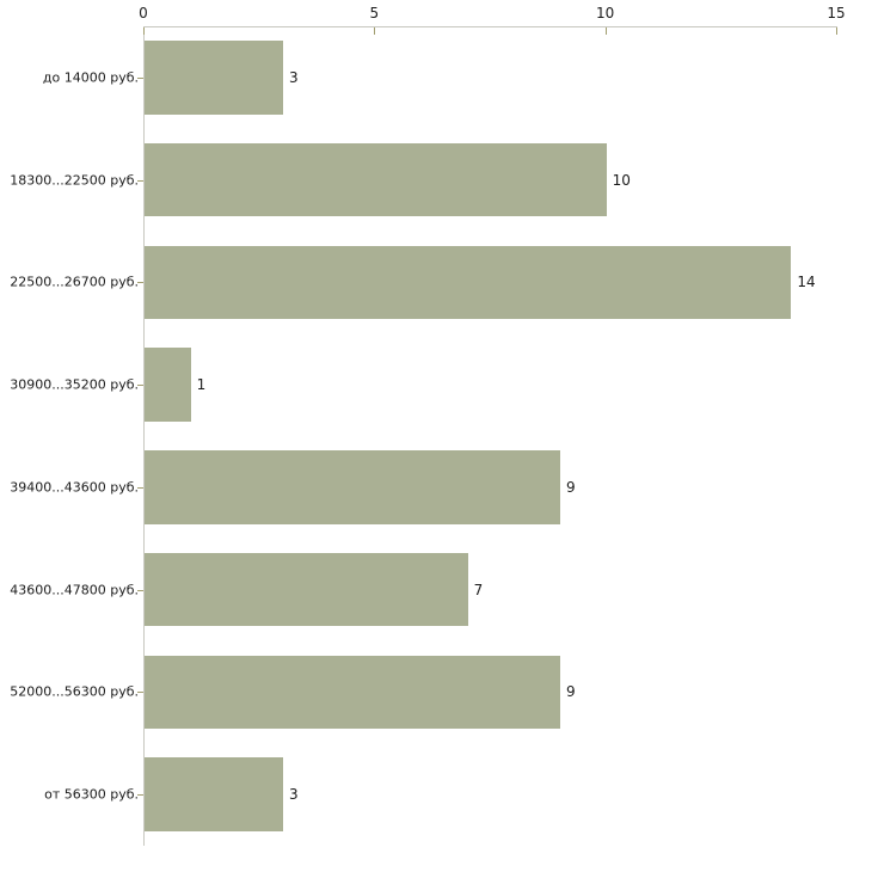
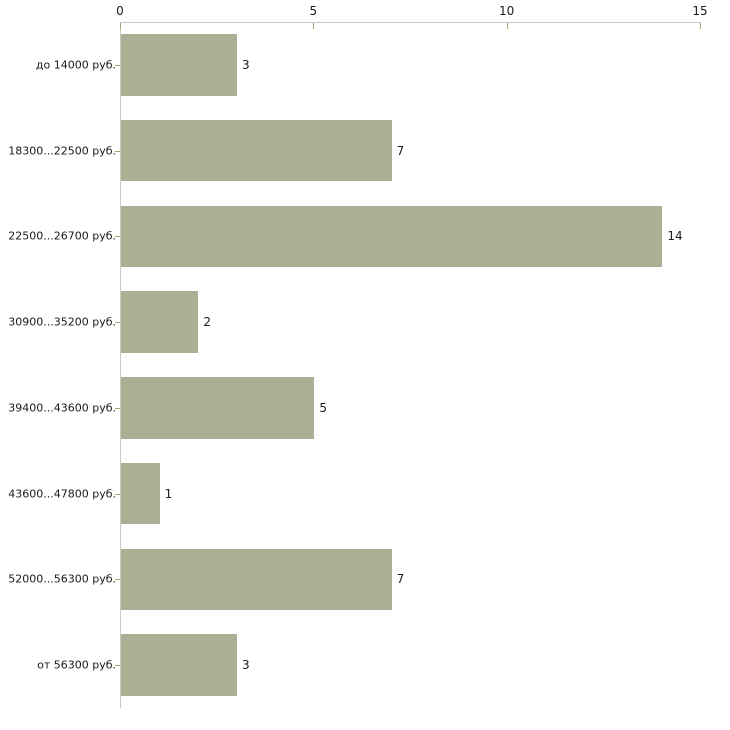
18300...22500 руб.: 10 -> 7
30900...35200 руб.: 1 -> 2
39400...43600 руб.: 9 -> 5
43600...47800 руб.: 7 -> 1
52000...56300 руб.: 9 -> 7
